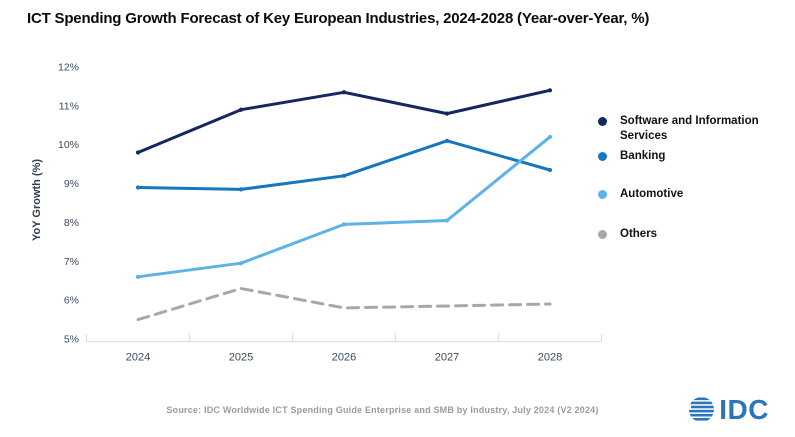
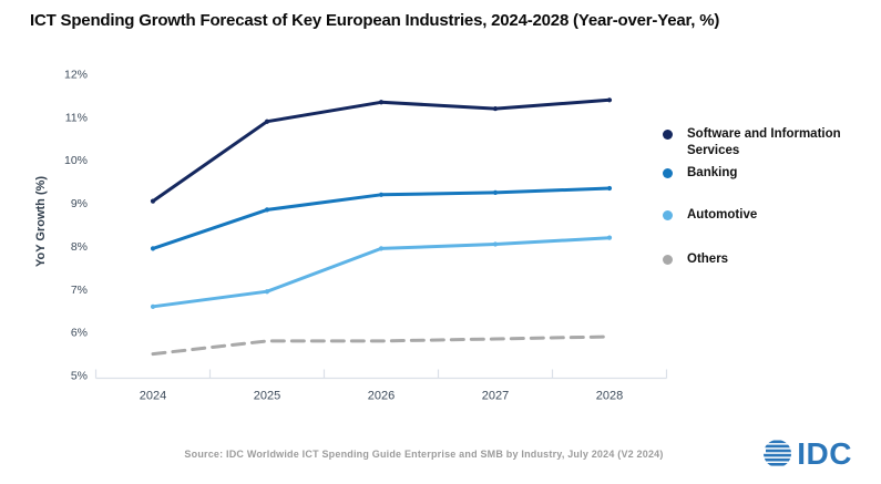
Software and Information Services/2024: 9.8% -> 9.1%
Banking/2024: 8.9% -> 8.0%
Others/2025: 6.3% -> 5.8%
Software and Information Services/2027: 10.8% -> 11.2%
Banking/2027: 10.1% -> 9.2%
Automotive/2028: 10.2% -> 8.2%
